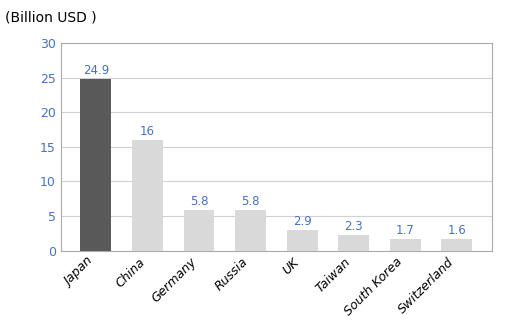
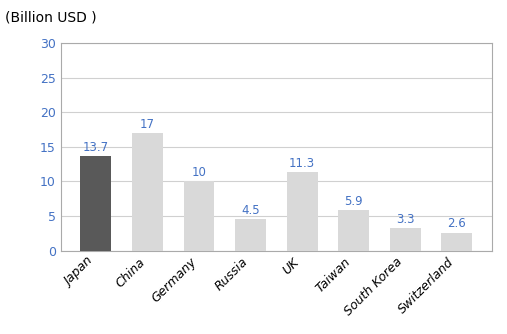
Japan: 24.9 -> 13.7
China: 16 -> 17
Germany: 5.8 -> 10
Russia: 5.8 -> 4.5
UK: 2.9 -> 11.3
Taiwan: 2.3 -> 5.9
South Korea: 1.7 -> 3.3
Switzerland: 1.6 -> 2.6
